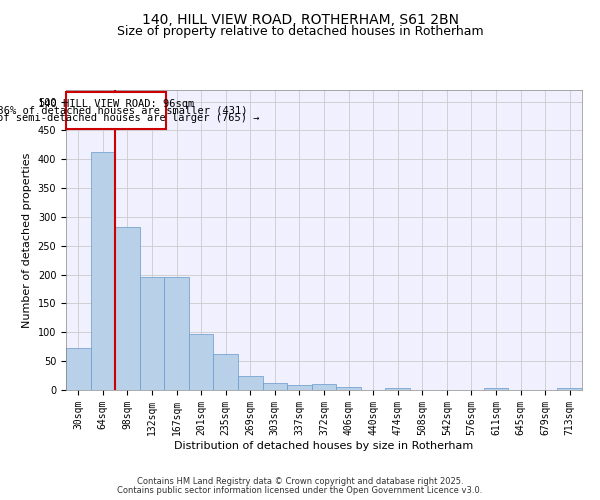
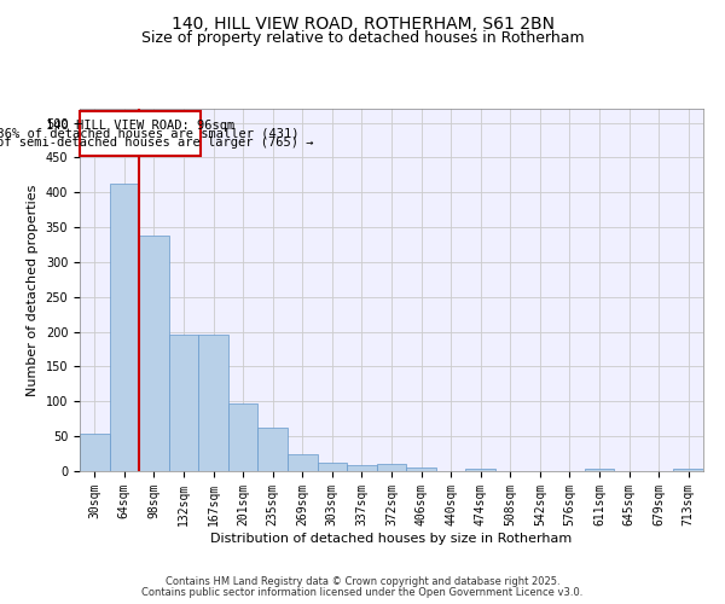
30sqm: 72 -> 53
98sqm: 282 -> 338
